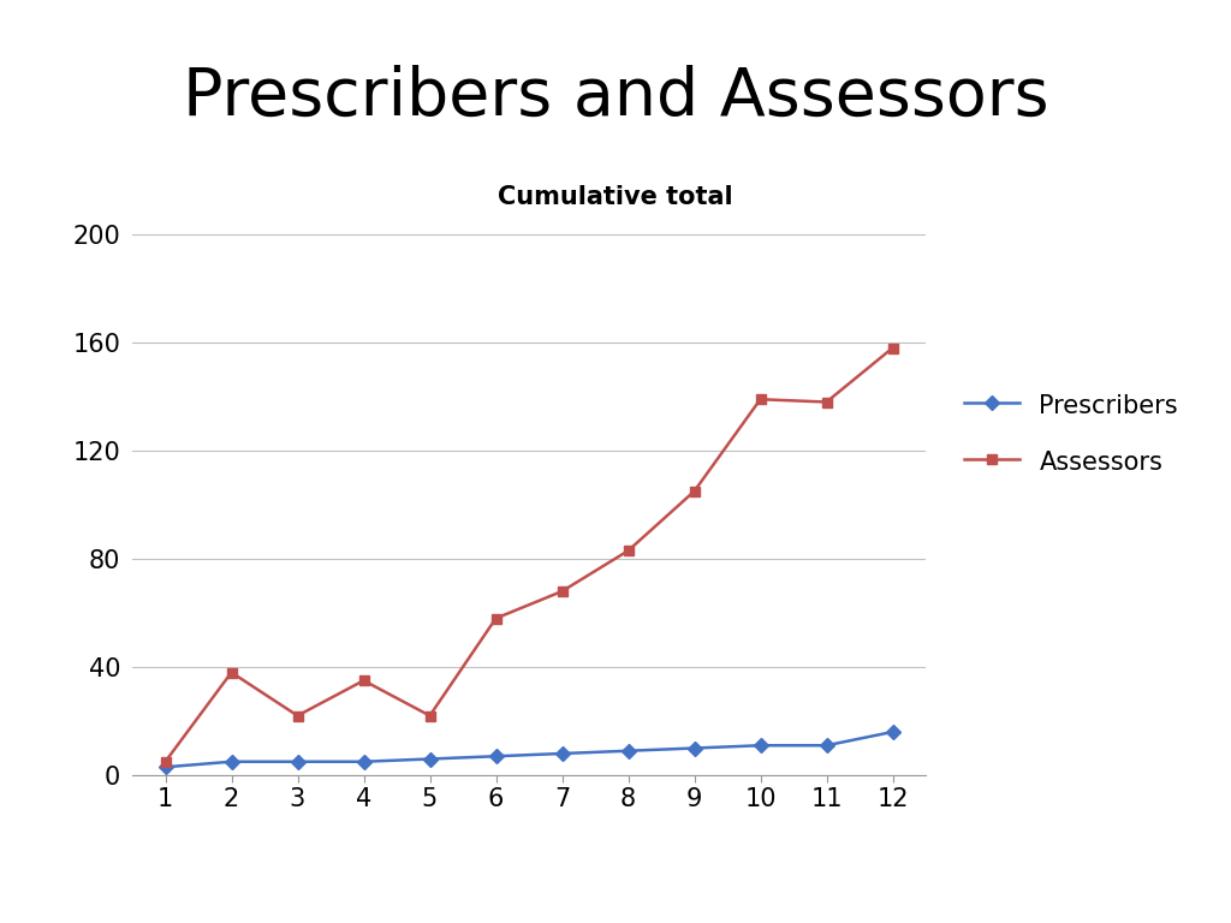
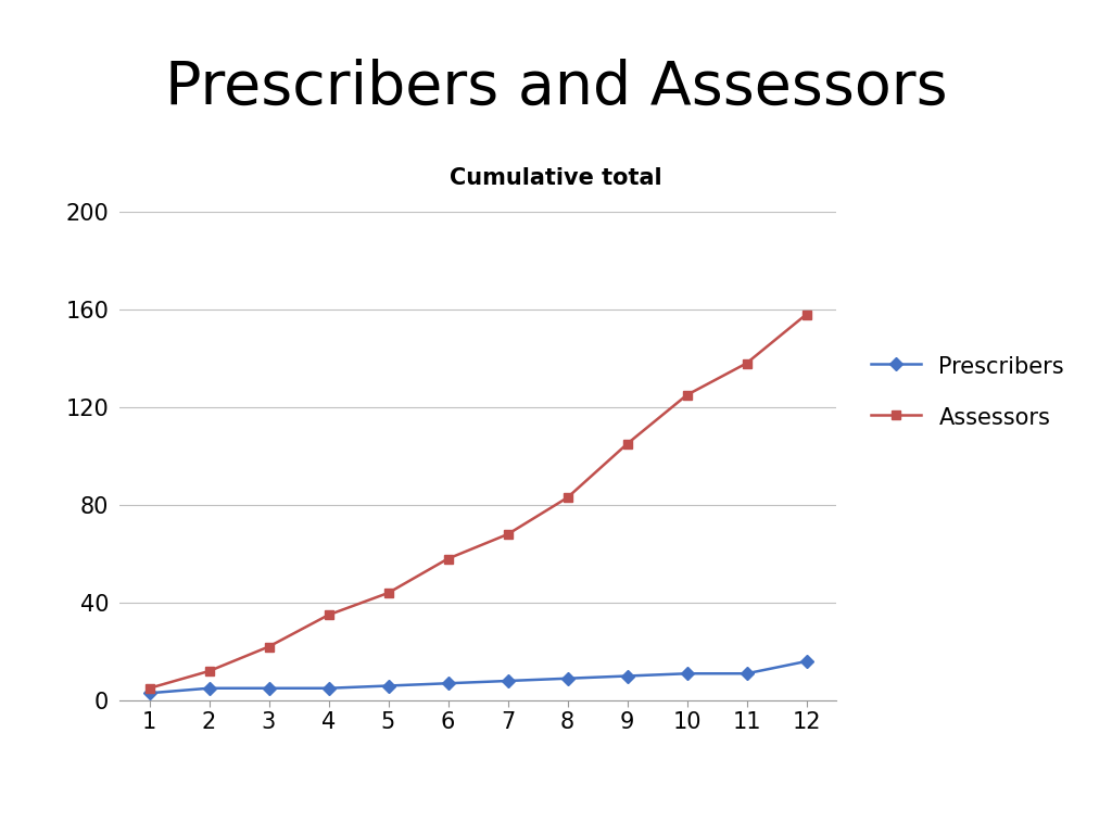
Assessors/2: 38 -> 12
Assessors/5: 22 -> 44
Assessors/10: 139 -> 125
